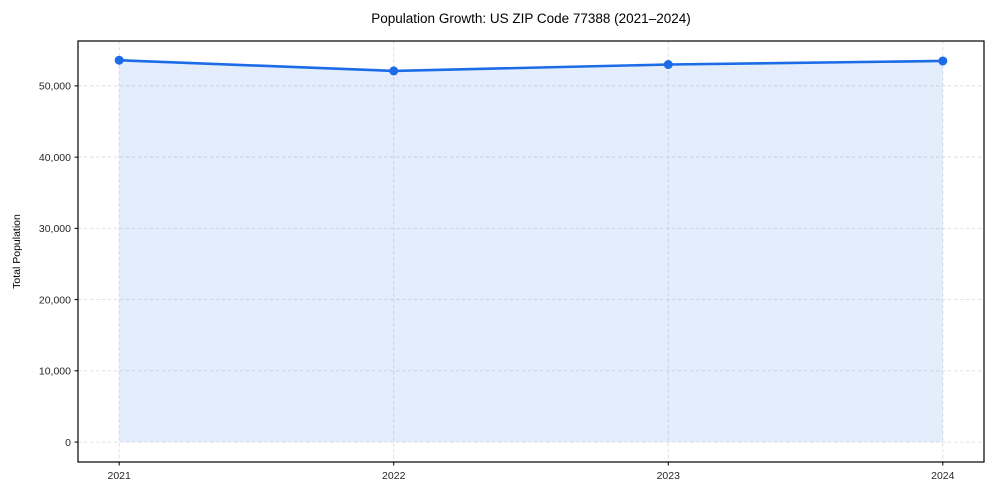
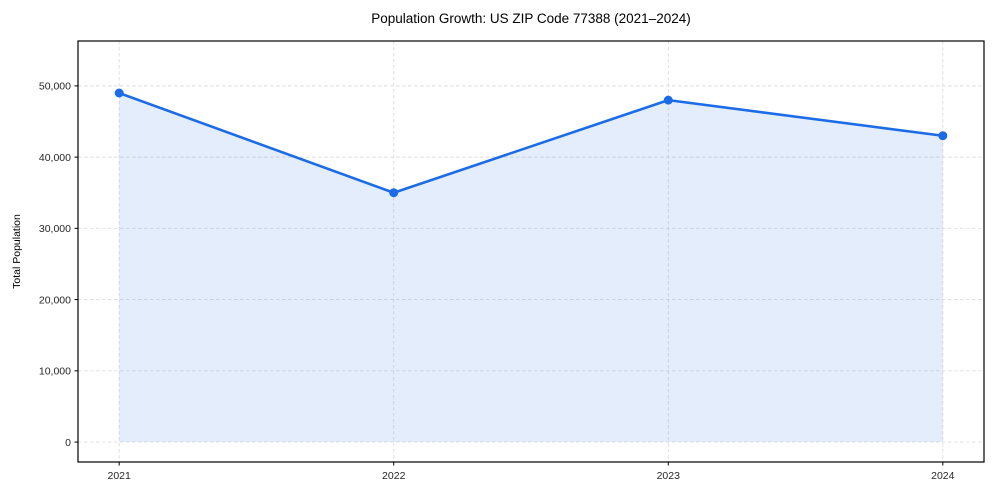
2021: 54000 -> 49000
2022: 52000 -> 35000
2023: 53000 -> 48000
2024: 54000 -> 43000
